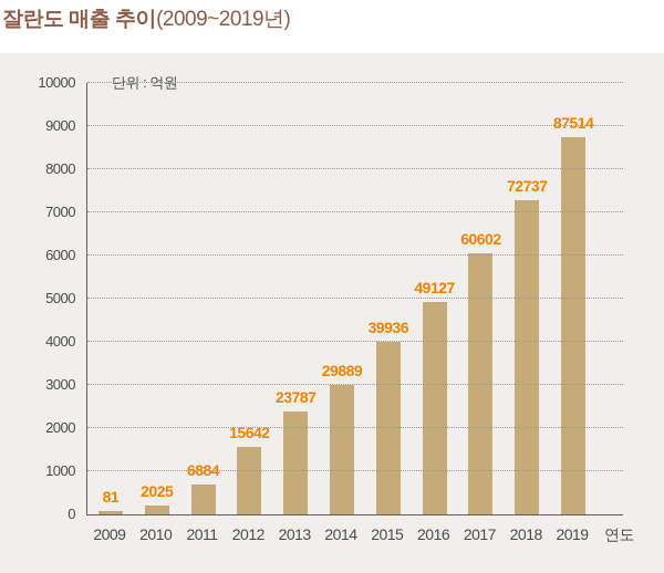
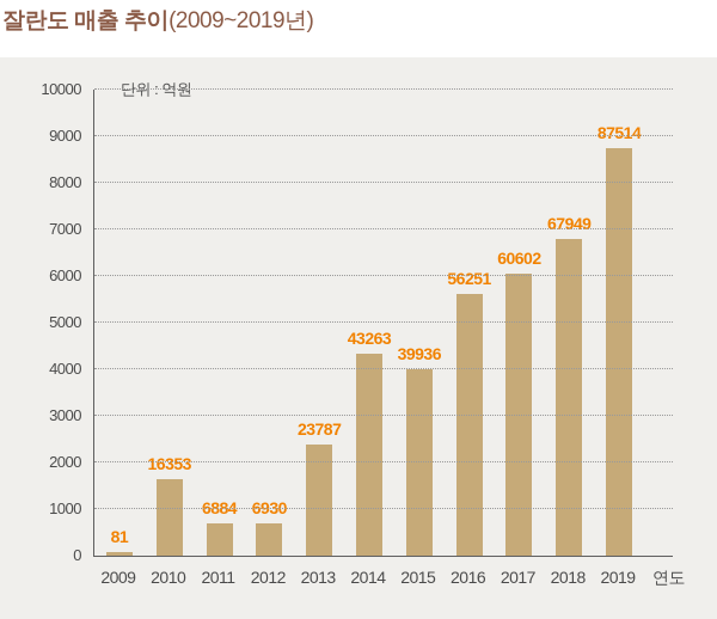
2010: 2025 -> 16353
2012: 15642 -> 6930
2014: 29889 -> 43263
2016: 49127 -> 56251
2018: 72737 -> 67949
